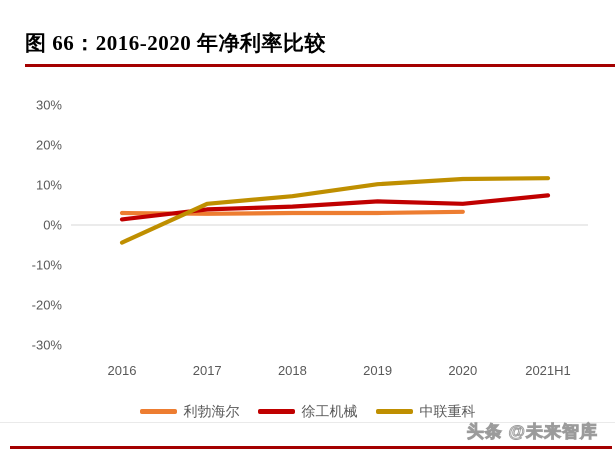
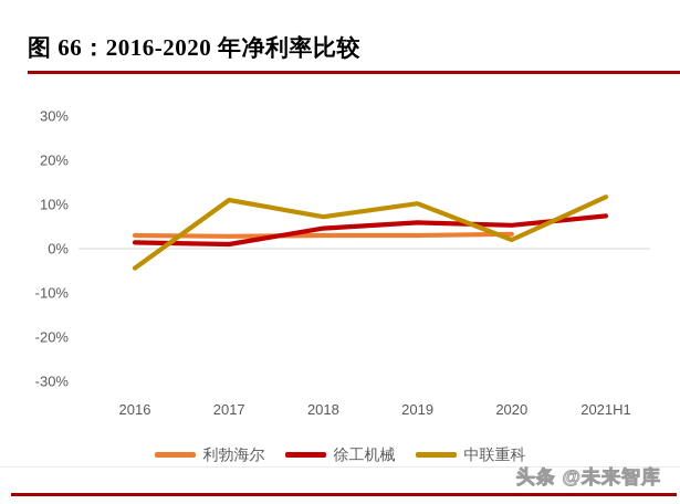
徐工机械/2017: 4% -> 1%
中联重科/2017: 5% -> 11%
中联重科/2020: 12% -> 2%
